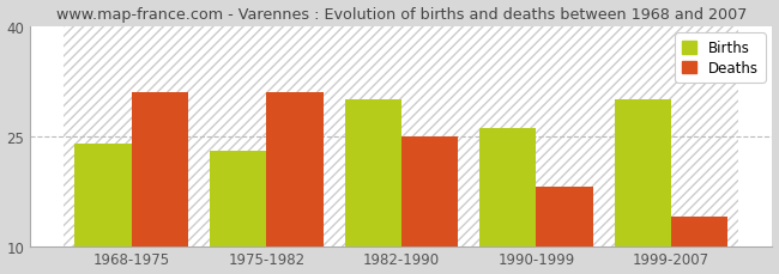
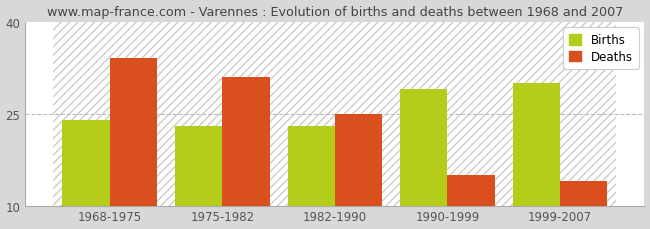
Deaths/1968-1975: 31 -> 34
Births/1982-1990: 30 -> 23
Births/1990-1999: 26 -> 29
Deaths/1990-1999: 18 -> 15
